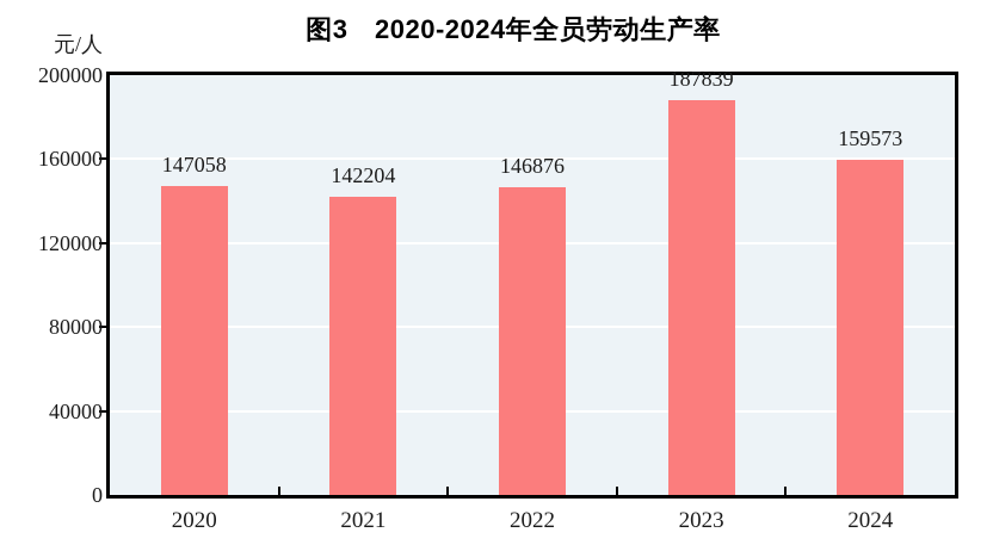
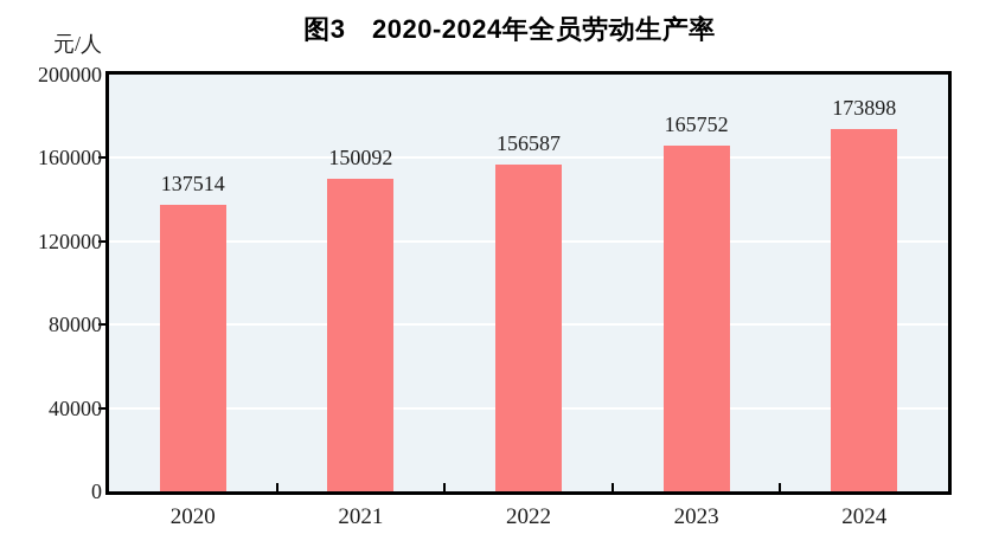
2020: 147058 -> 137514
2021: 142204 -> 150092
2022: 146876 -> 156587
2023: 187839 -> 165752
2024: 159573 -> 173898
